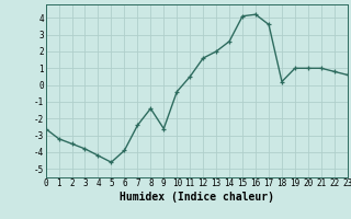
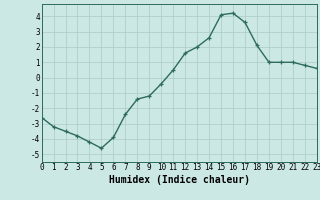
9: -2.6 -> -1.2
18: 0.2 -> 2.1
